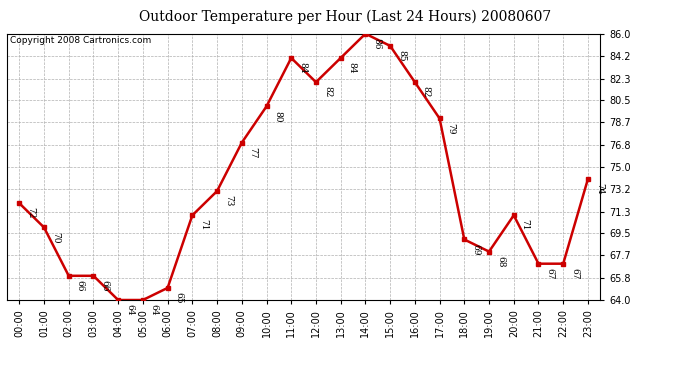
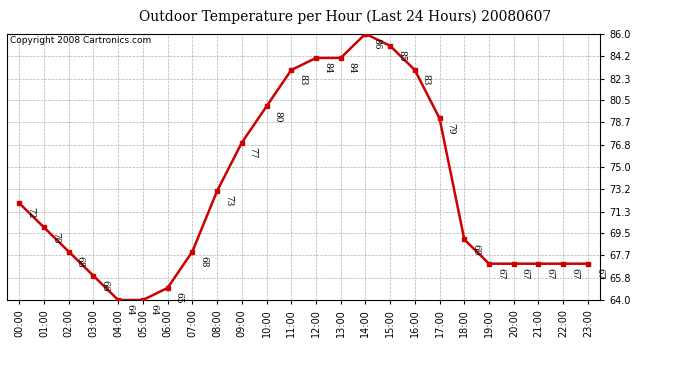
02:00: 66 -> 68
07:00: 71 -> 68
11:00: 84 -> 83
12:00: 82 -> 84
16:00: 82 -> 83
19:00: 68 -> 67
20:00: 71 -> 67
23:00: 74 -> 67
